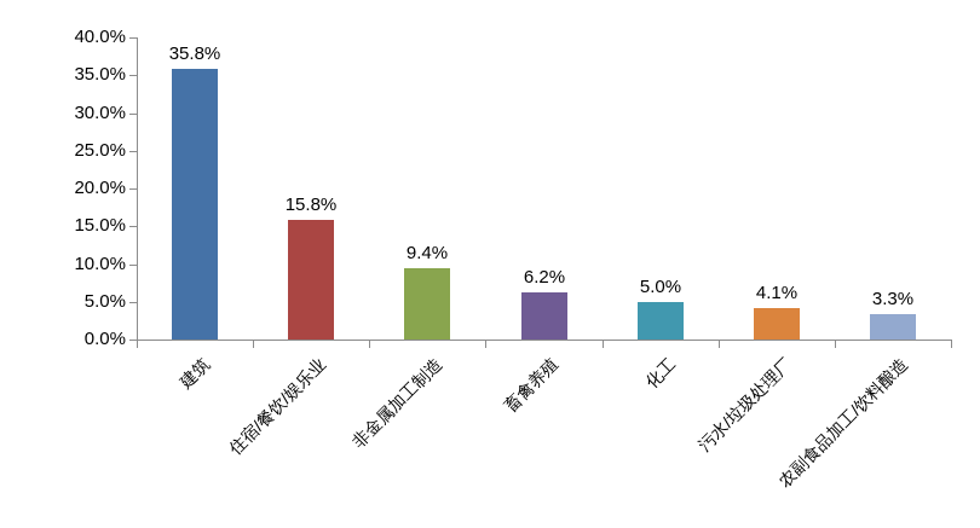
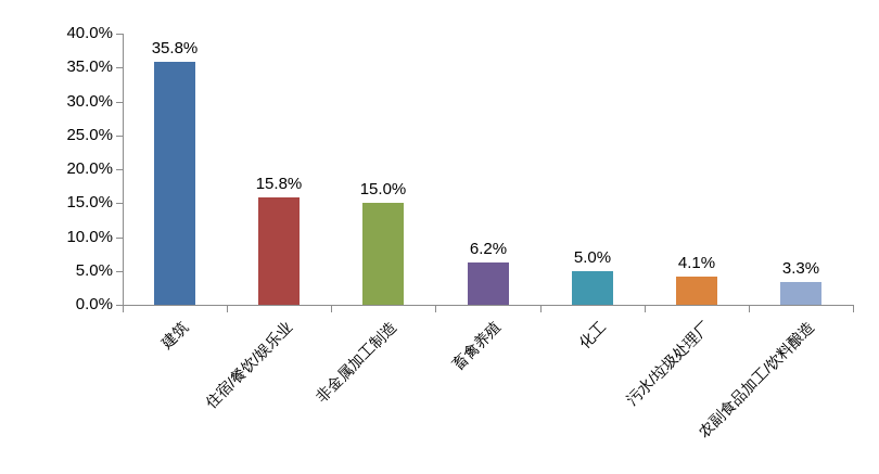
非金属加工制造: 9.4% -> 15.0%
